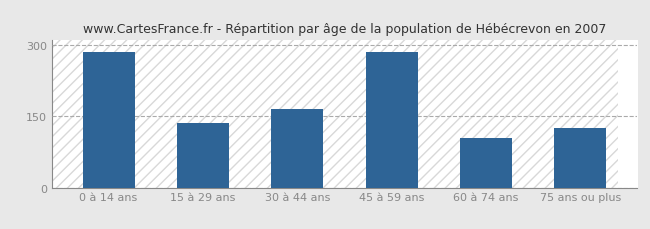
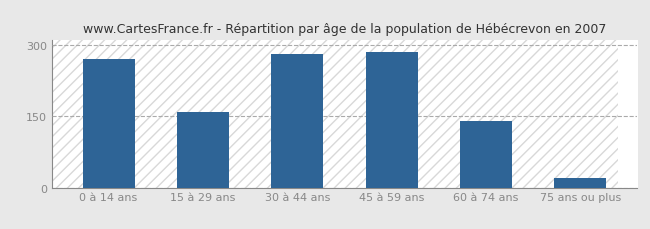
0 à 14 ans: 285 -> 271
15 à 29 ans: 135 -> 160
30 à 44 ans: 165 -> 281
60 à 74 ans: 105 -> 141
75 ans ou plus: 125 -> 21
